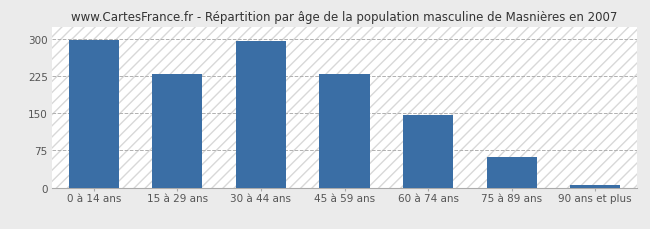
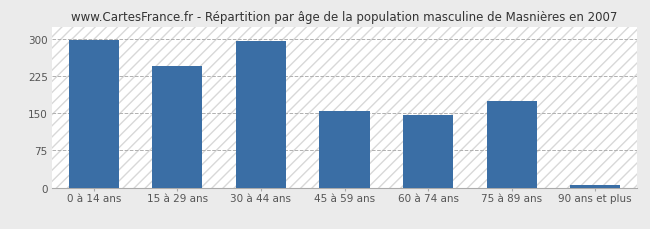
15 à 29 ans: 230 -> 245
45 à 59 ans: 230 -> 155
75 à 89 ans: 62 -> 175
